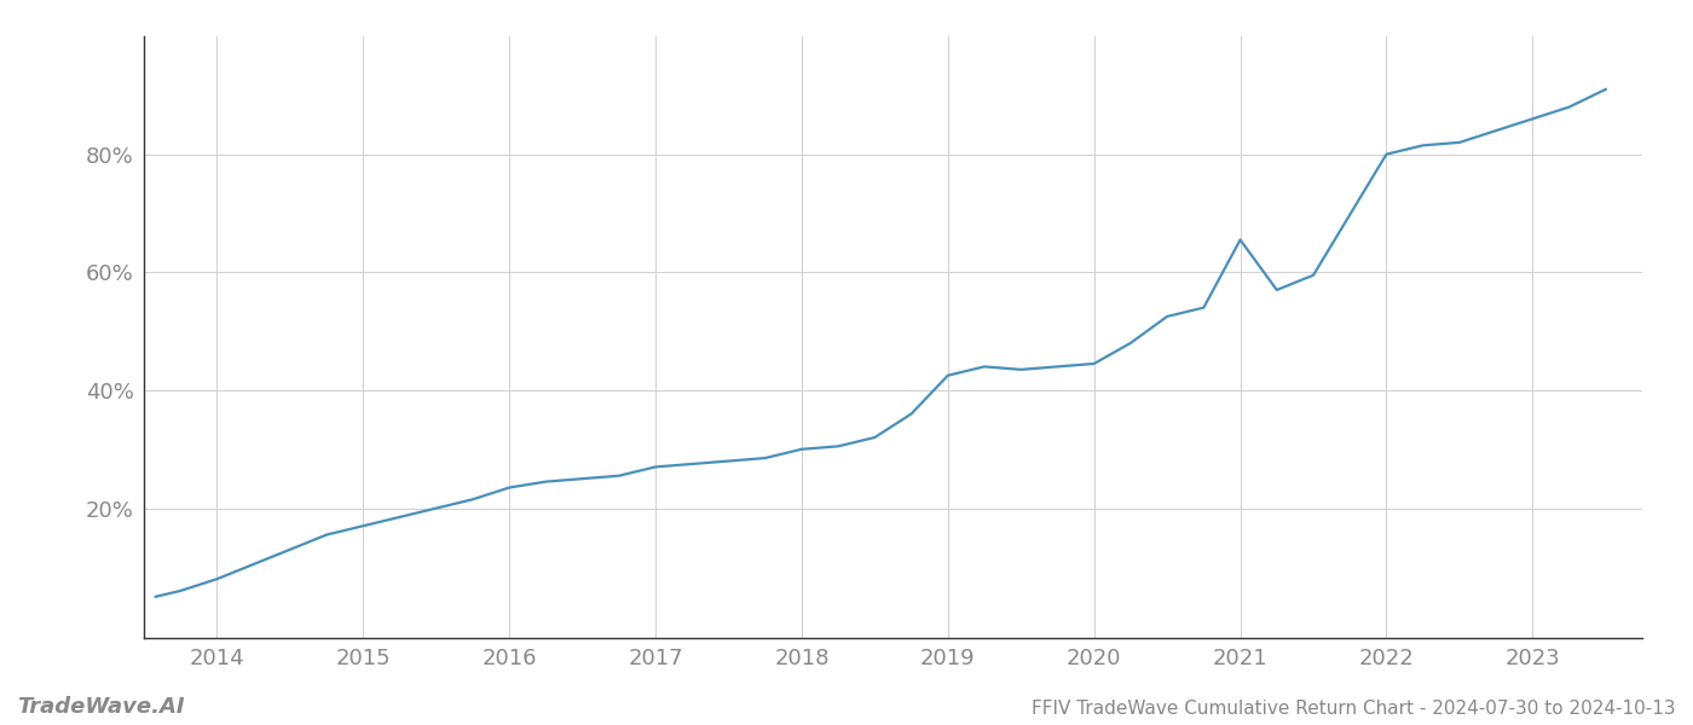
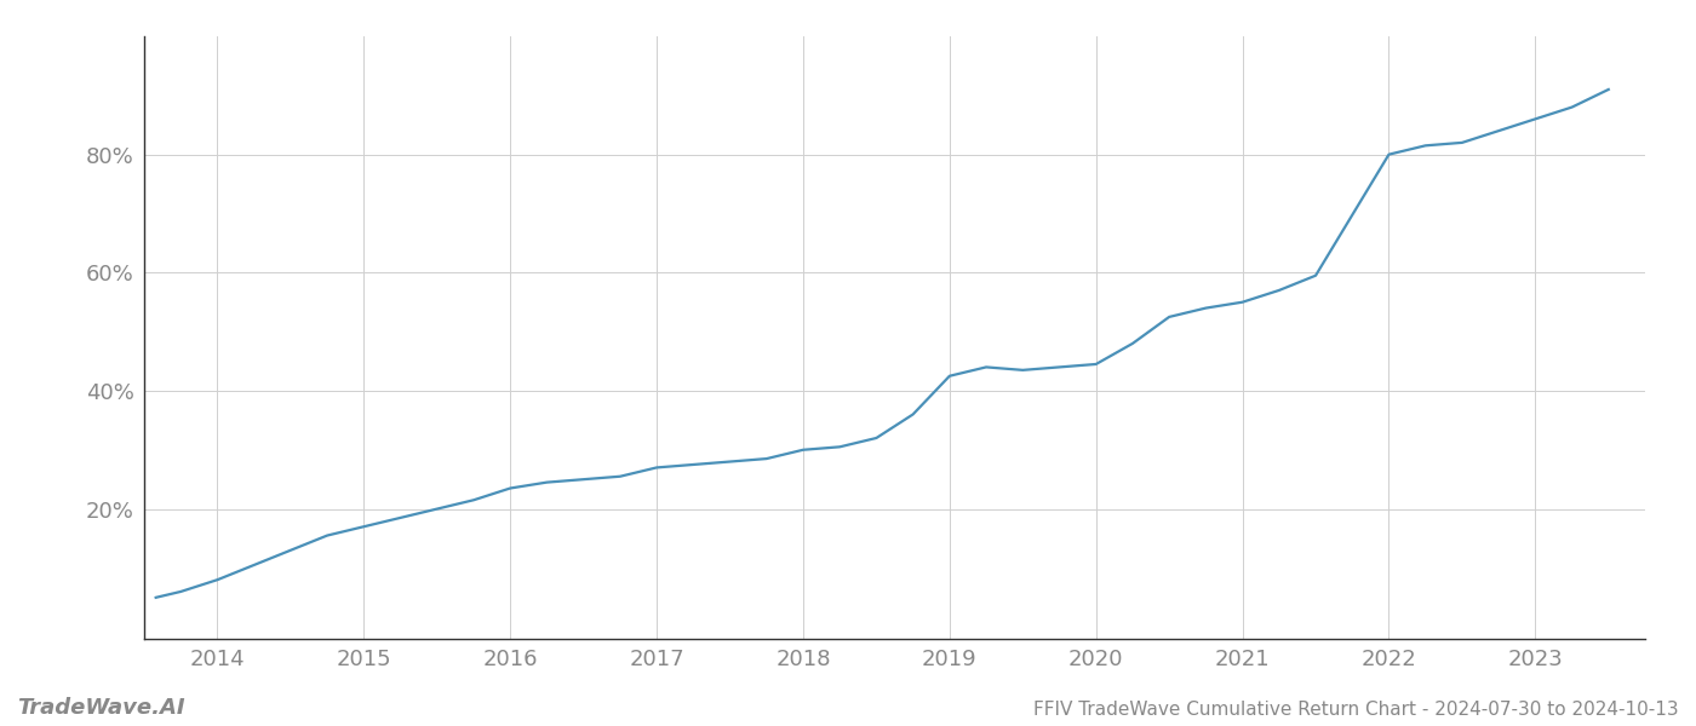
2021: 65.5% -> 55.0%
